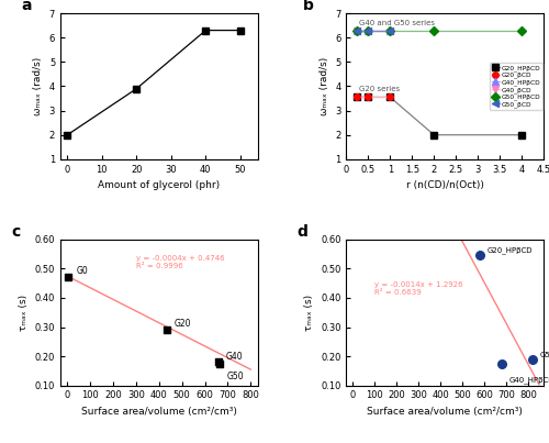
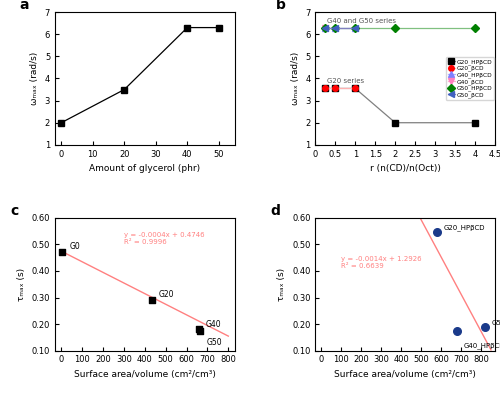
20: 3.9 -> 3.5
